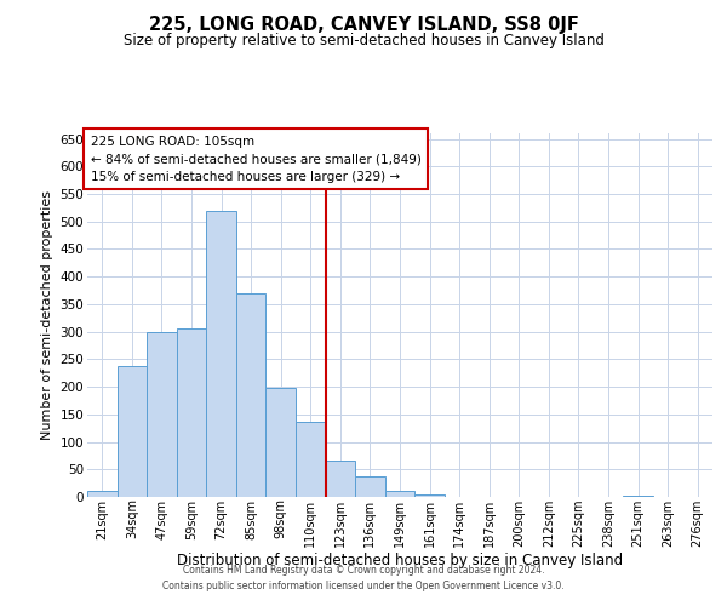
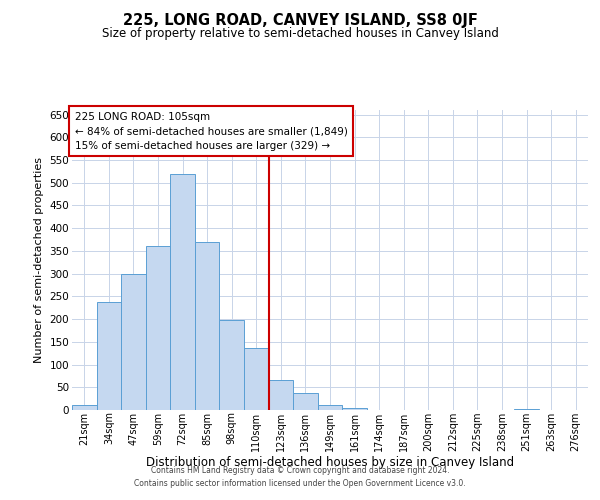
59sqm: 305 -> 360
